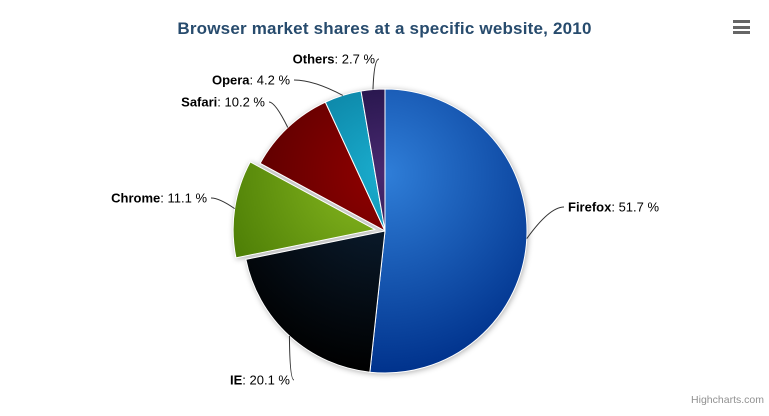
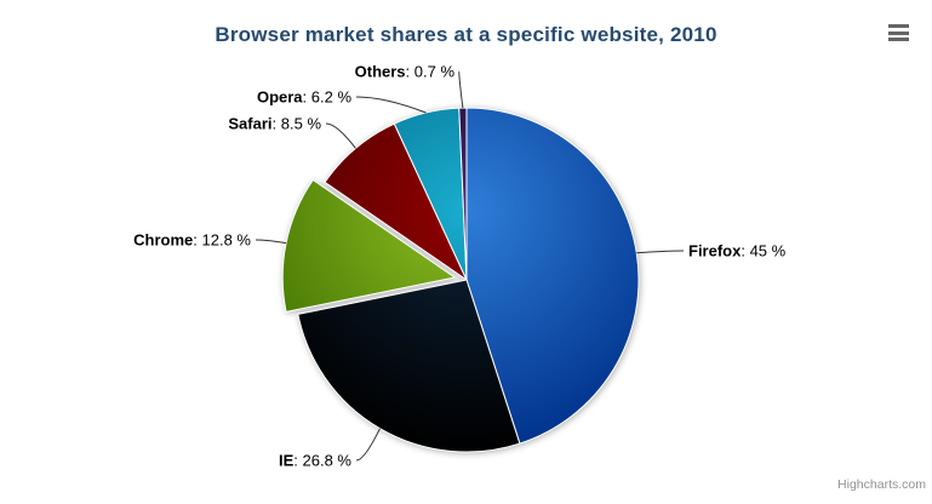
Firefox: 51.7 -> 45
IE: 20.1 -> 26.8
Chrome: 11.1 -> 12.8
Safari: 10.2 -> 8.5
Opera: 4.2 -> 6.2
Others: 2.7 -> 0.7
